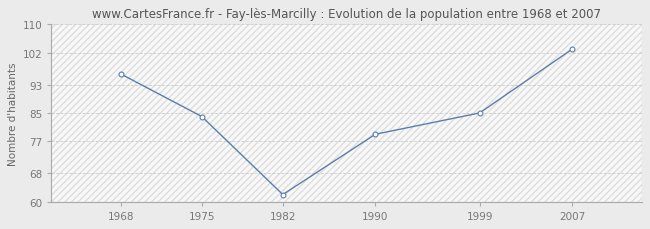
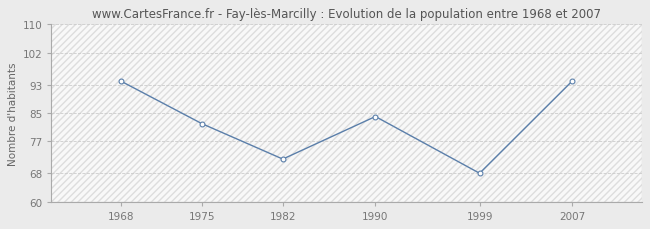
1968: 96 -> 94
1975: 84 -> 82
1982: 62 -> 72
1990: 79 -> 84
1999: 85 -> 68
2007: 103 -> 94
